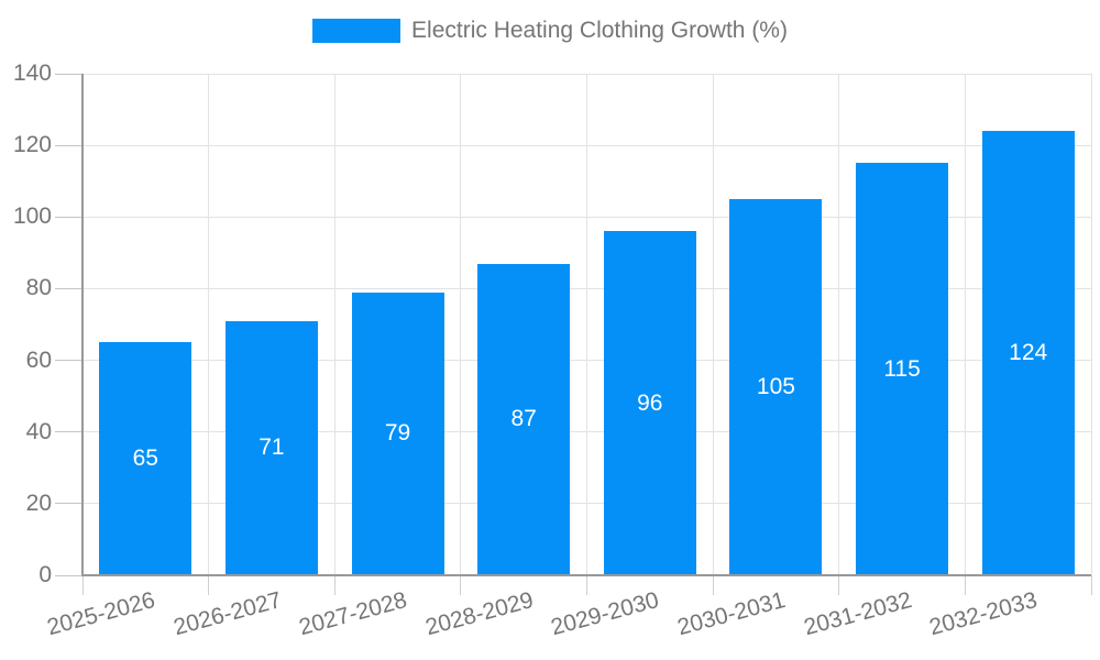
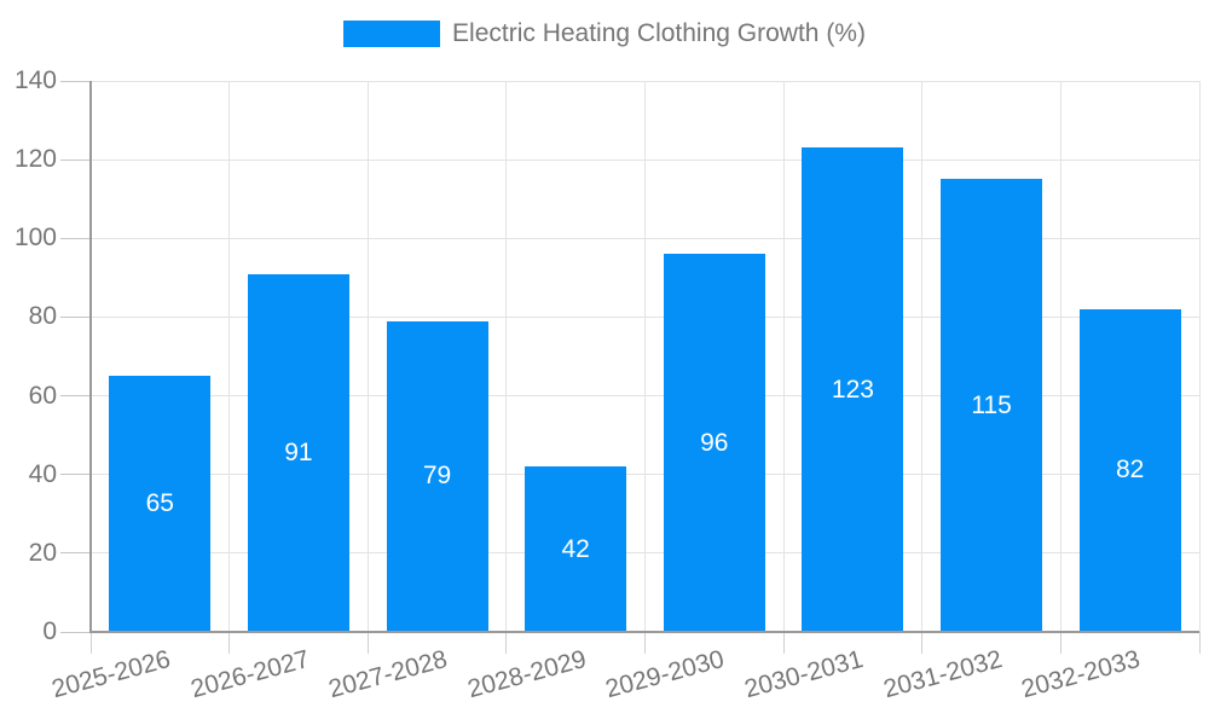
2026-2027: 71 -> 91
2028-2029: 87 -> 42
2030-2031: 105 -> 123
2032-2033: 124 -> 82
